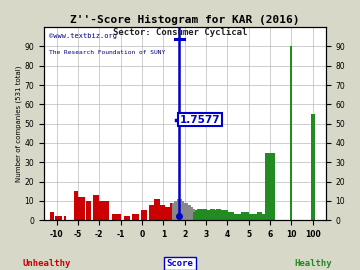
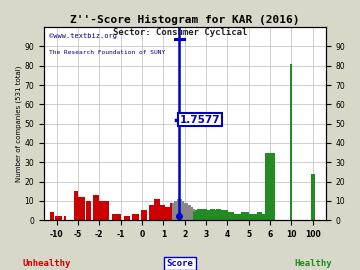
10: 90 -> 81
100: 55 -> 24
